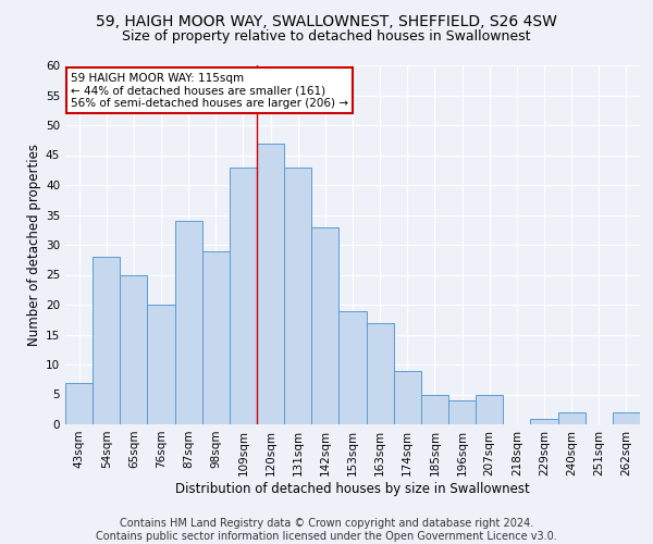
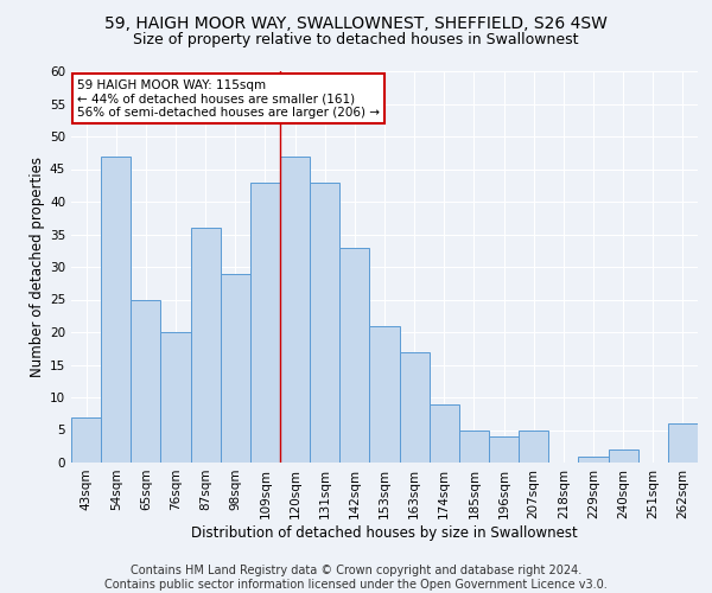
54sqm: 28 -> 47
87sqm: 34 -> 36
153sqm: 19 -> 21
262sqm: 2 -> 6
